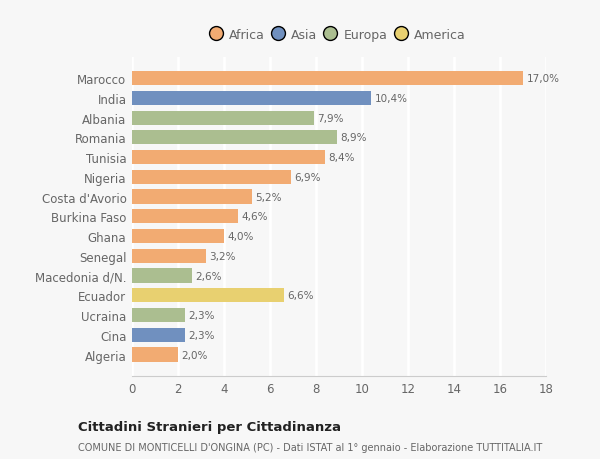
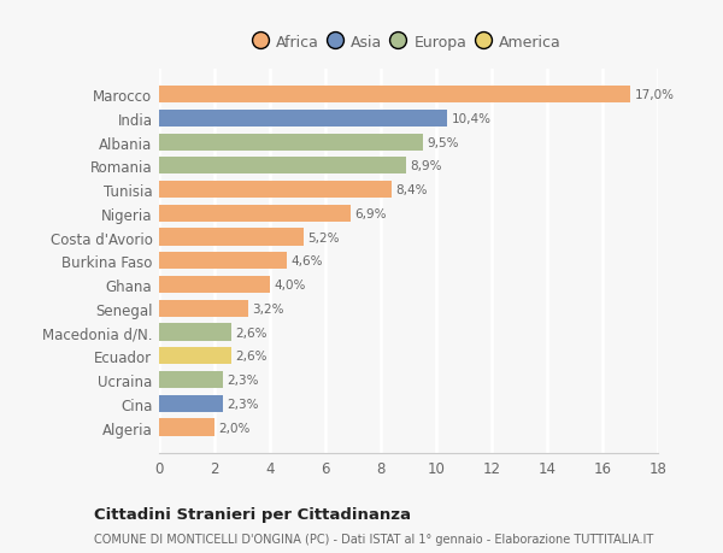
Albania: 7,9% -> 9,5%
Ecuador: 6,6% -> 2,6%
